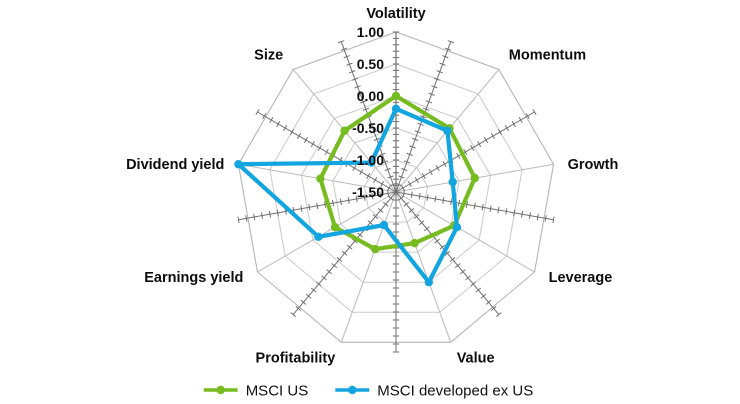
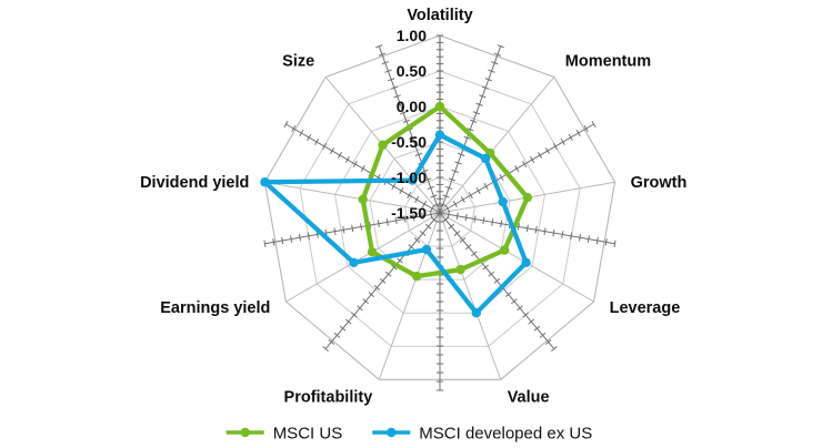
MSCI developed ex US/Volatility: -0.2 -> -0.4
MSCI US/Momentum: -0.2 -> -0.4
MSCI developed ex US/Momentum: -0.2 -> -0.5
MSCI developed ex US/Leverage: -0.4 -> -0.1
MSCI US/Dividend yield: -0.3 -> -0.4
